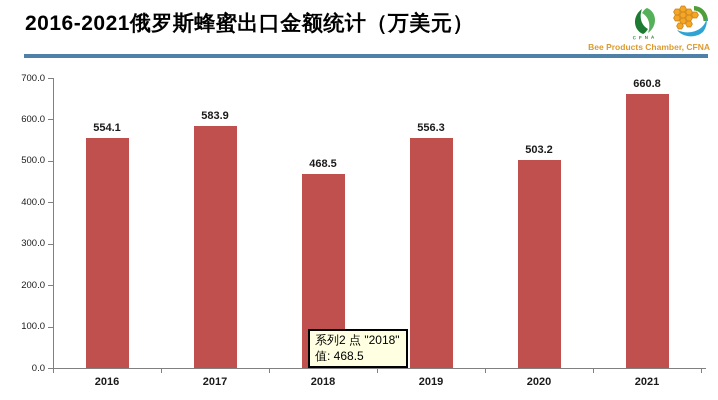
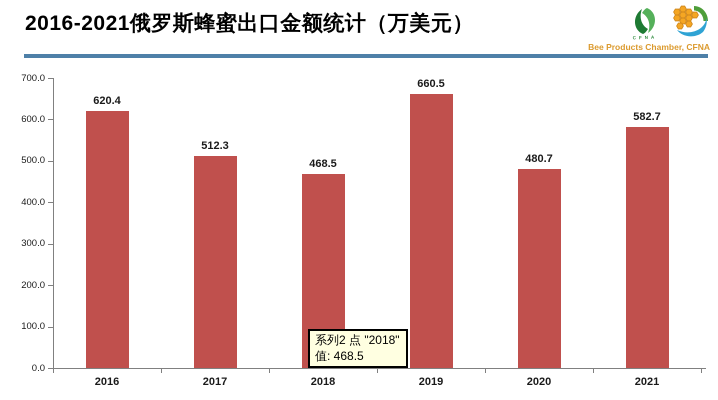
2016: 554.1 -> 620.4
2017: 583.9 -> 512.3
2019: 556.3 -> 660.5
2020: 503.2 -> 480.7
2021: 660.8 -> 582.7
